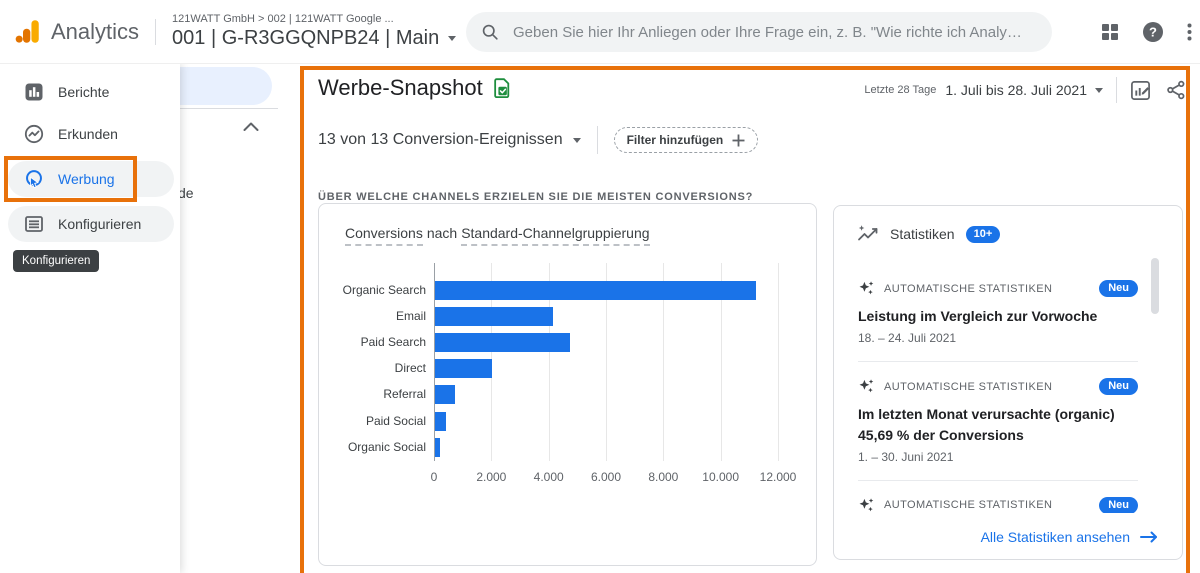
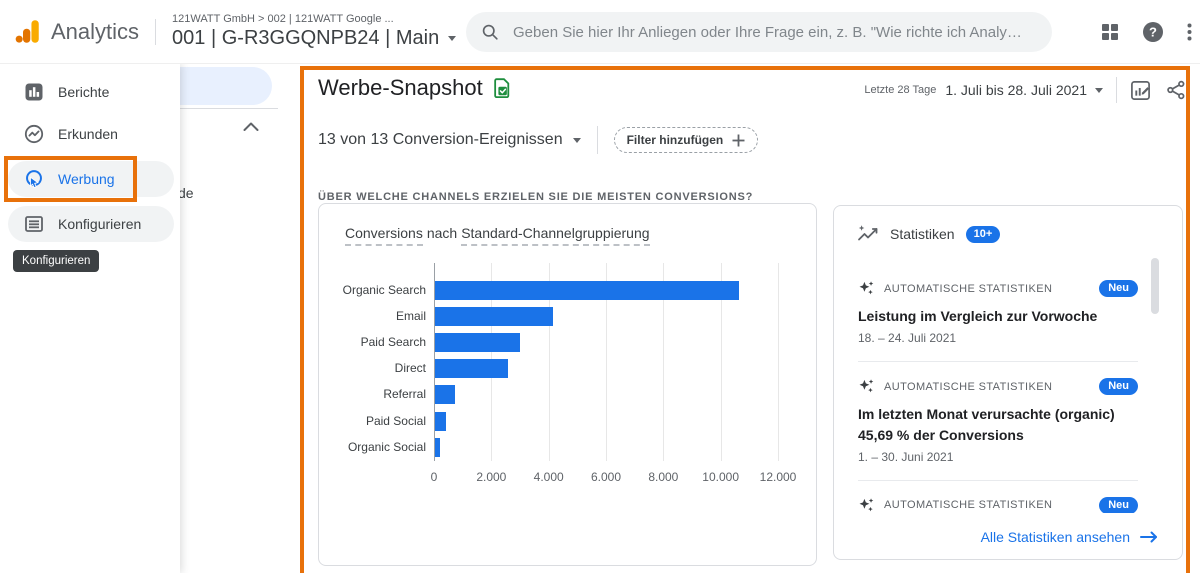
Organic Search: 11200 -> 10600
Paid Search: 4700 -> 3000
Direct: 2000 -> 2600
